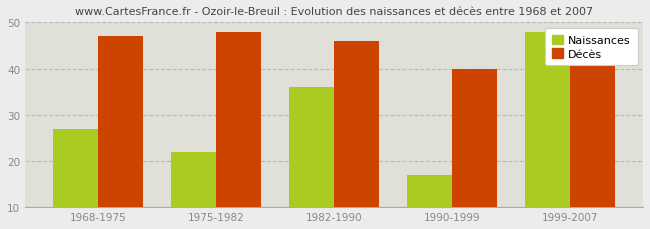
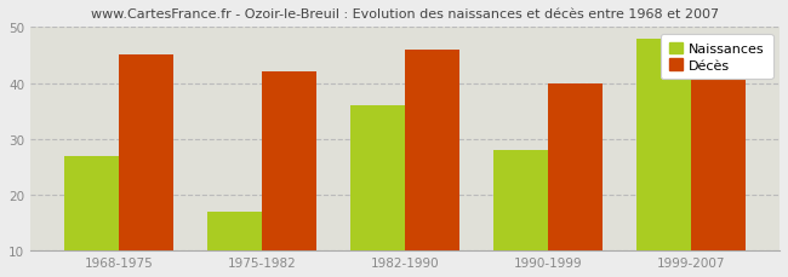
Décès/1968-1975: 47 -> 45
Naissances/1975-1982: 22 -> 17
Décès/1975-1982: 48 -> 42
Naissances/1990-1999: 17 -> 28
